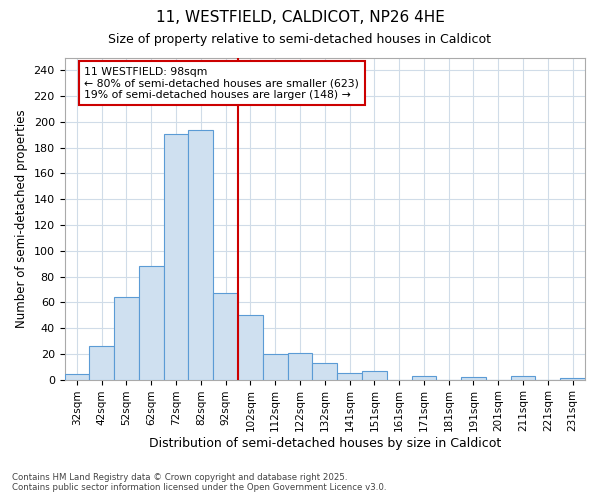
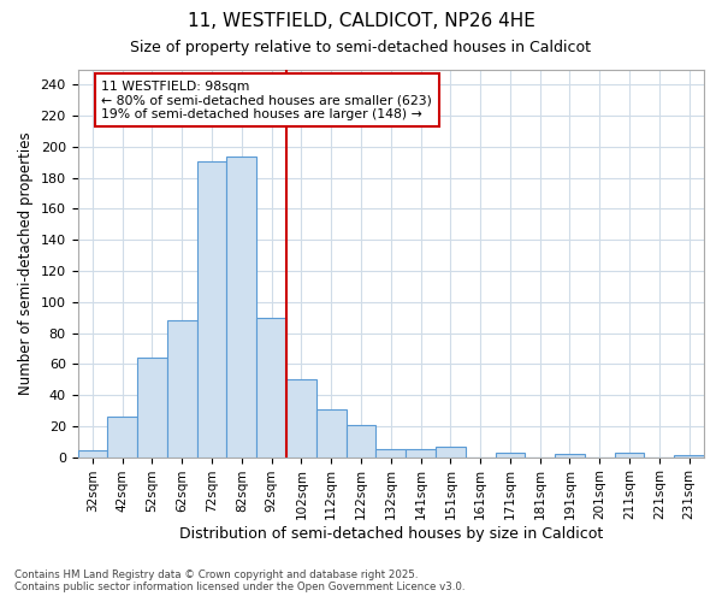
92sqm: 67 -> 90
112sqm: 20 -> 31
132sqm: 13 -> 5
